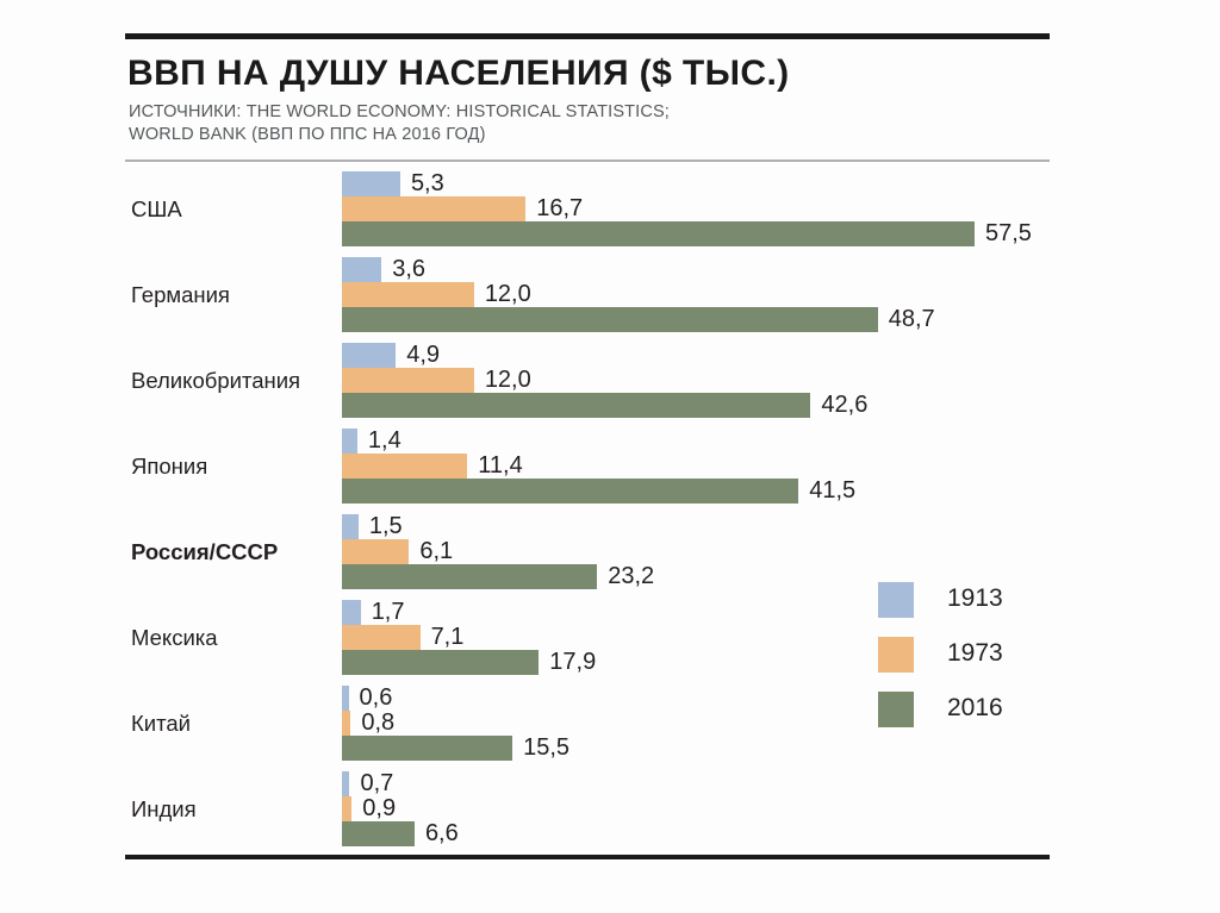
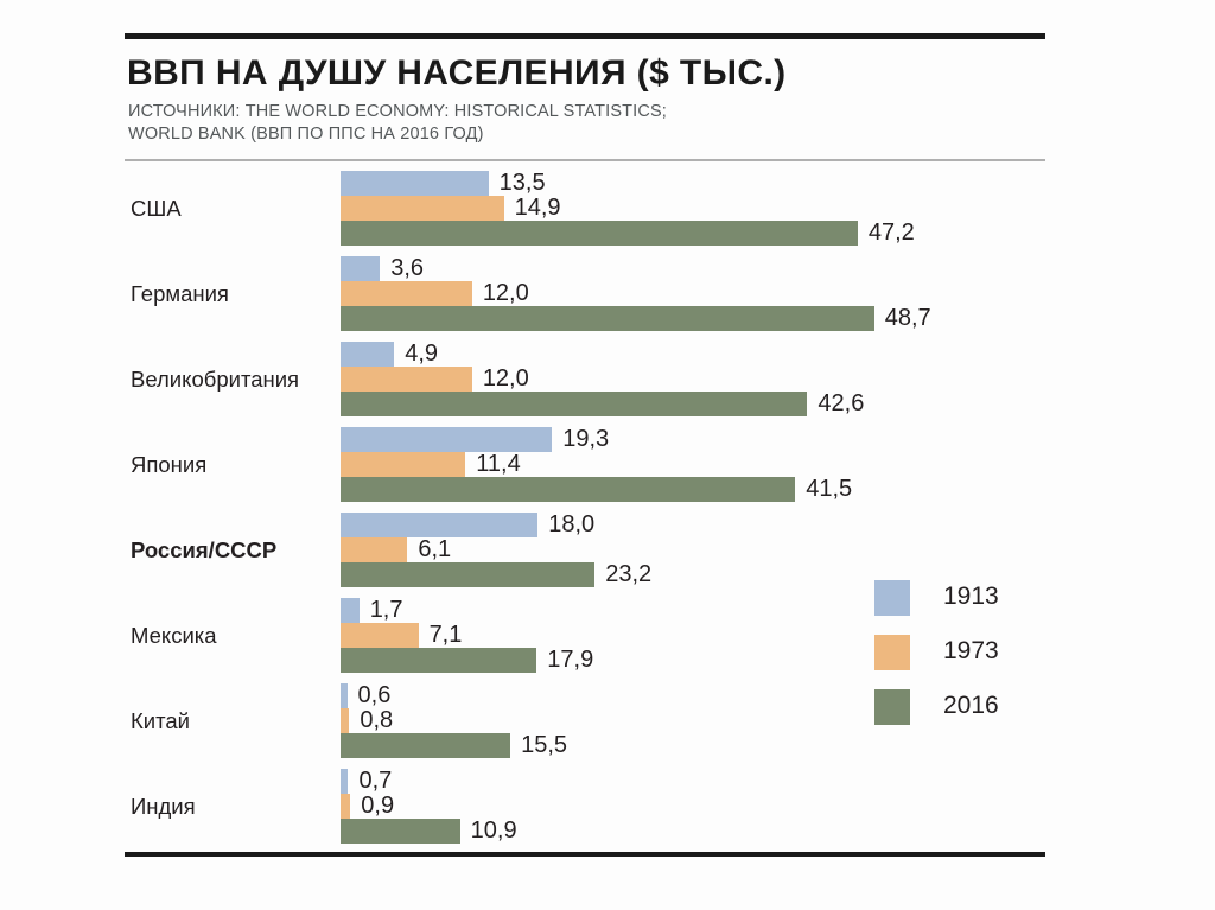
1913/США: 5,3 -> 13,5
1973/США: 16,7 -> 14,9
2016/США: 57,5 -> 47,2
1913/Япония: 1,4 -> 19,3
1913/Россия/СССР: 1,5 -> 18,0
2016/Индия: 6,6 -> 10,9
